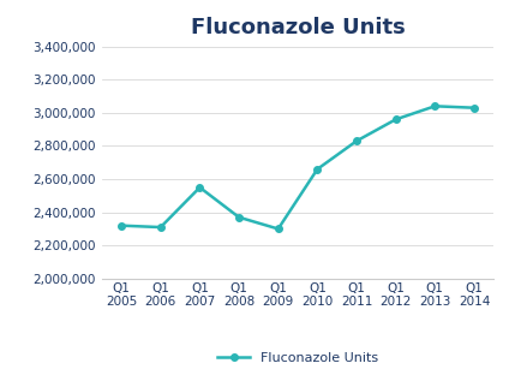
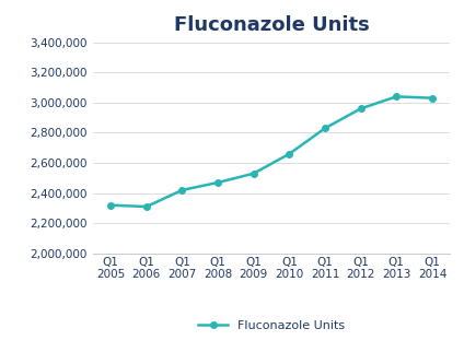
Q1 2007: 2,550,000 -> 2,420,000
Q1 2008: 2,370,000 -> 2,470,000
Q1 2009: 2,300,000 -> 2,530,000
